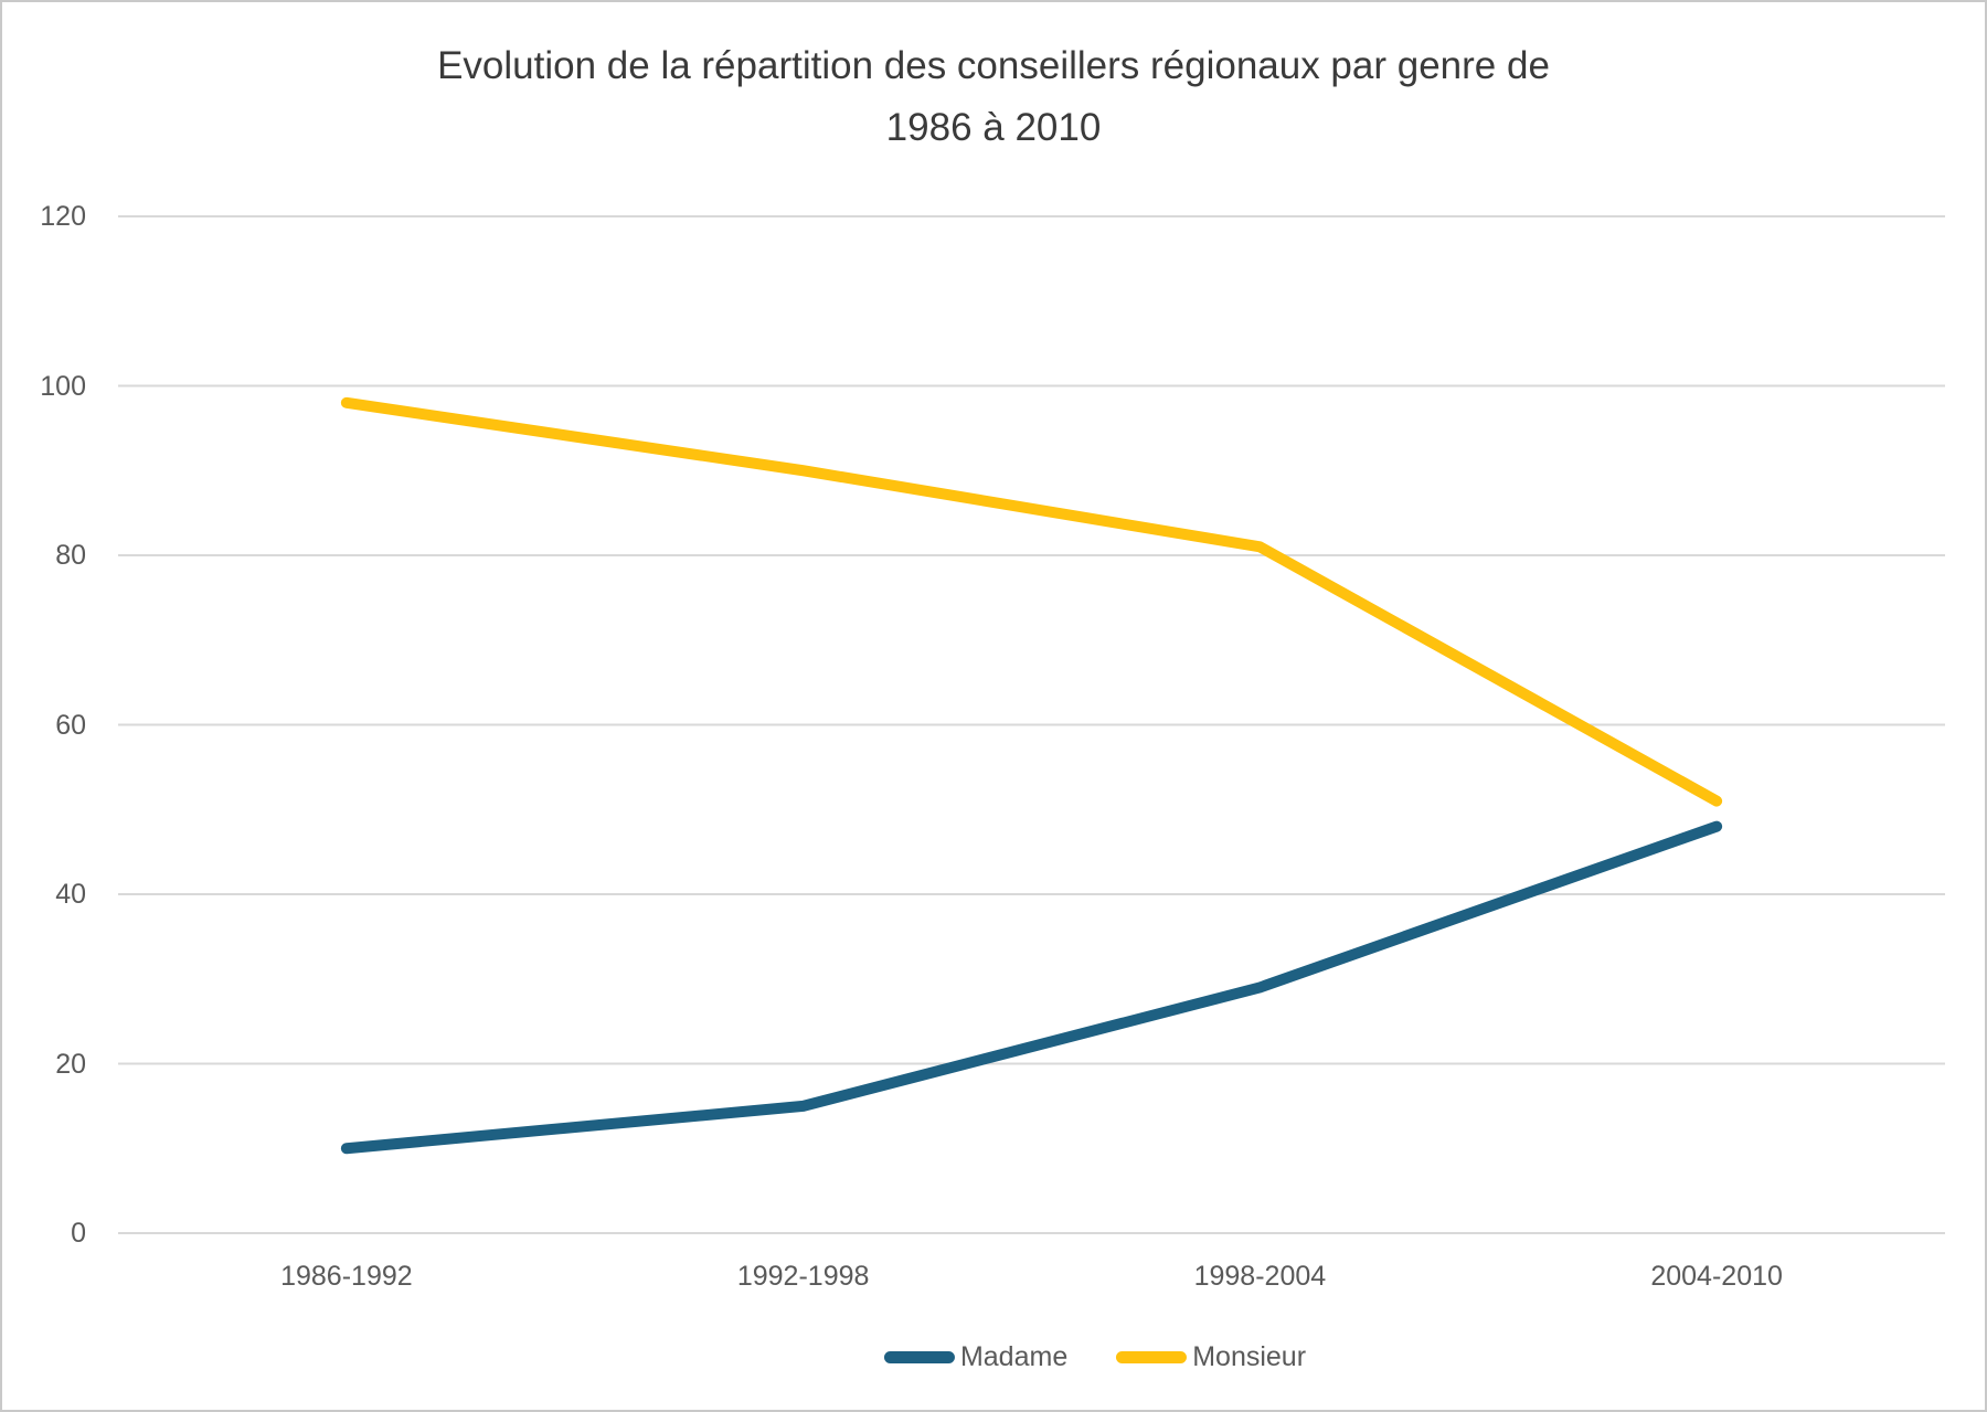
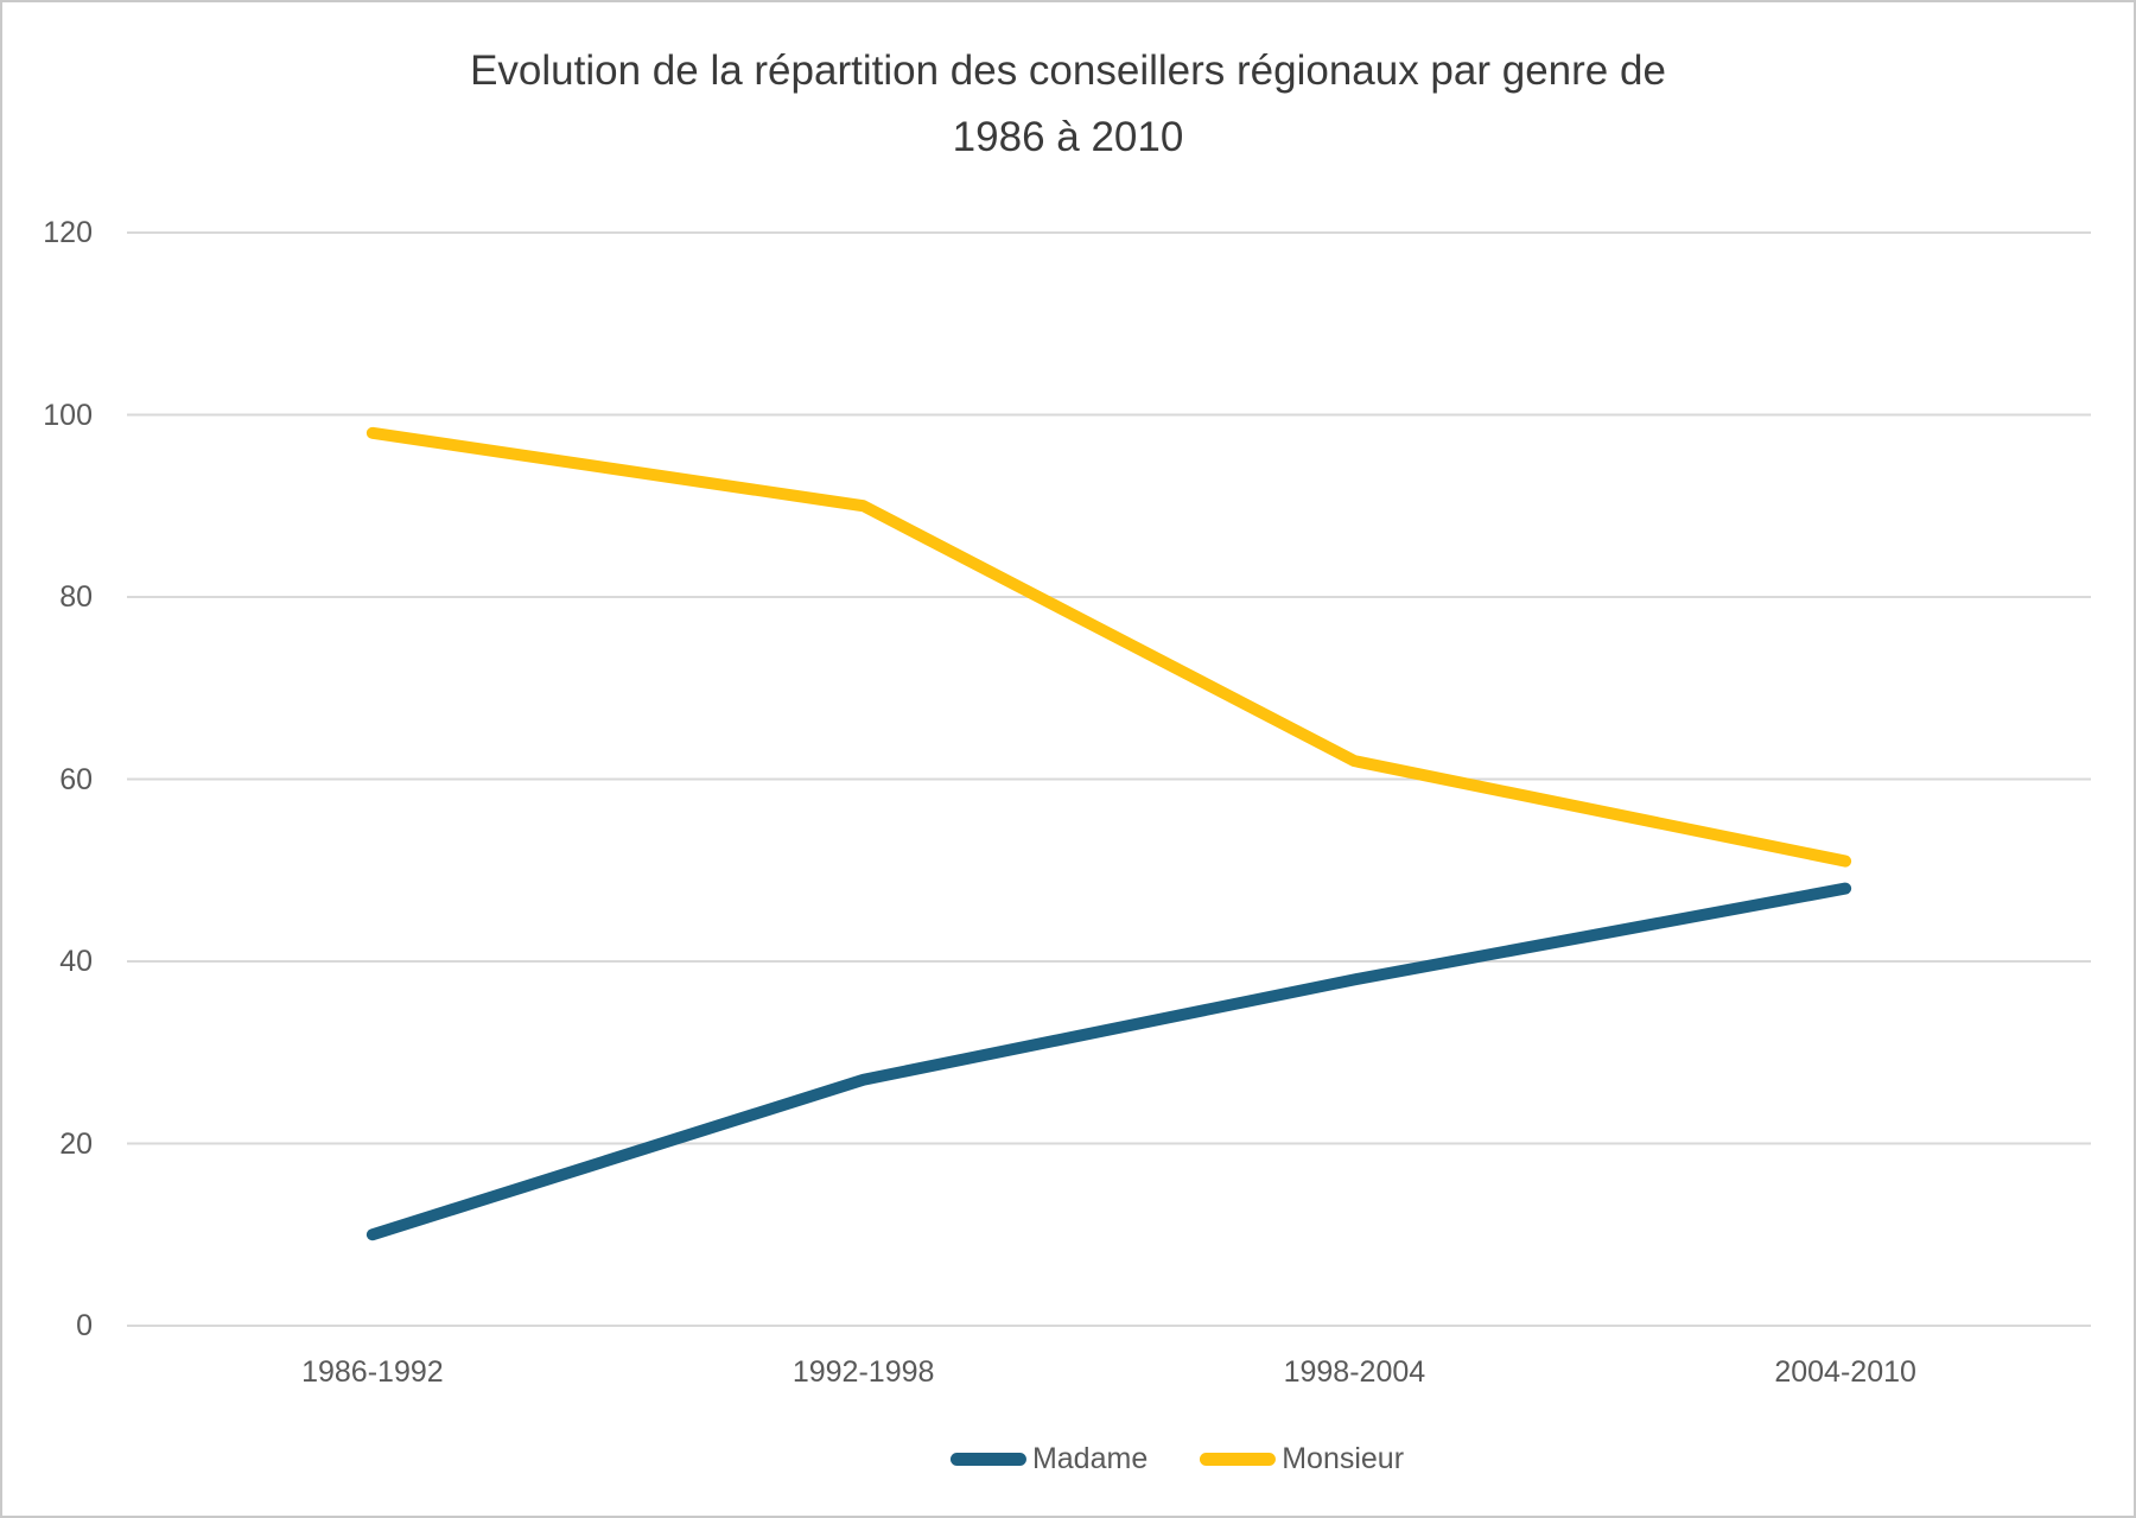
Madame/1992-1998: 15 -> 27
Madame/1998-2004: 29 -> 38
Monsieur/1998-2004: 81 -> 62
